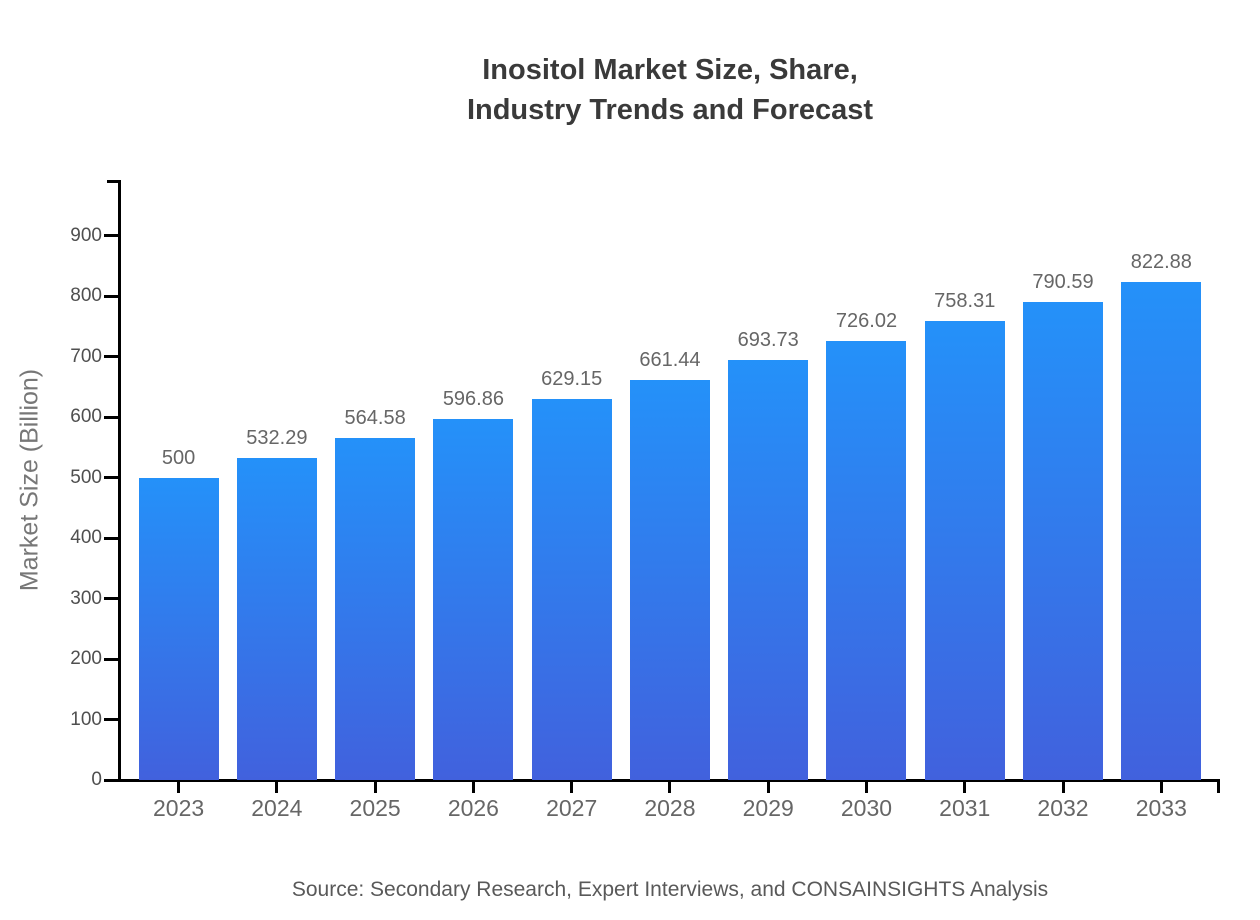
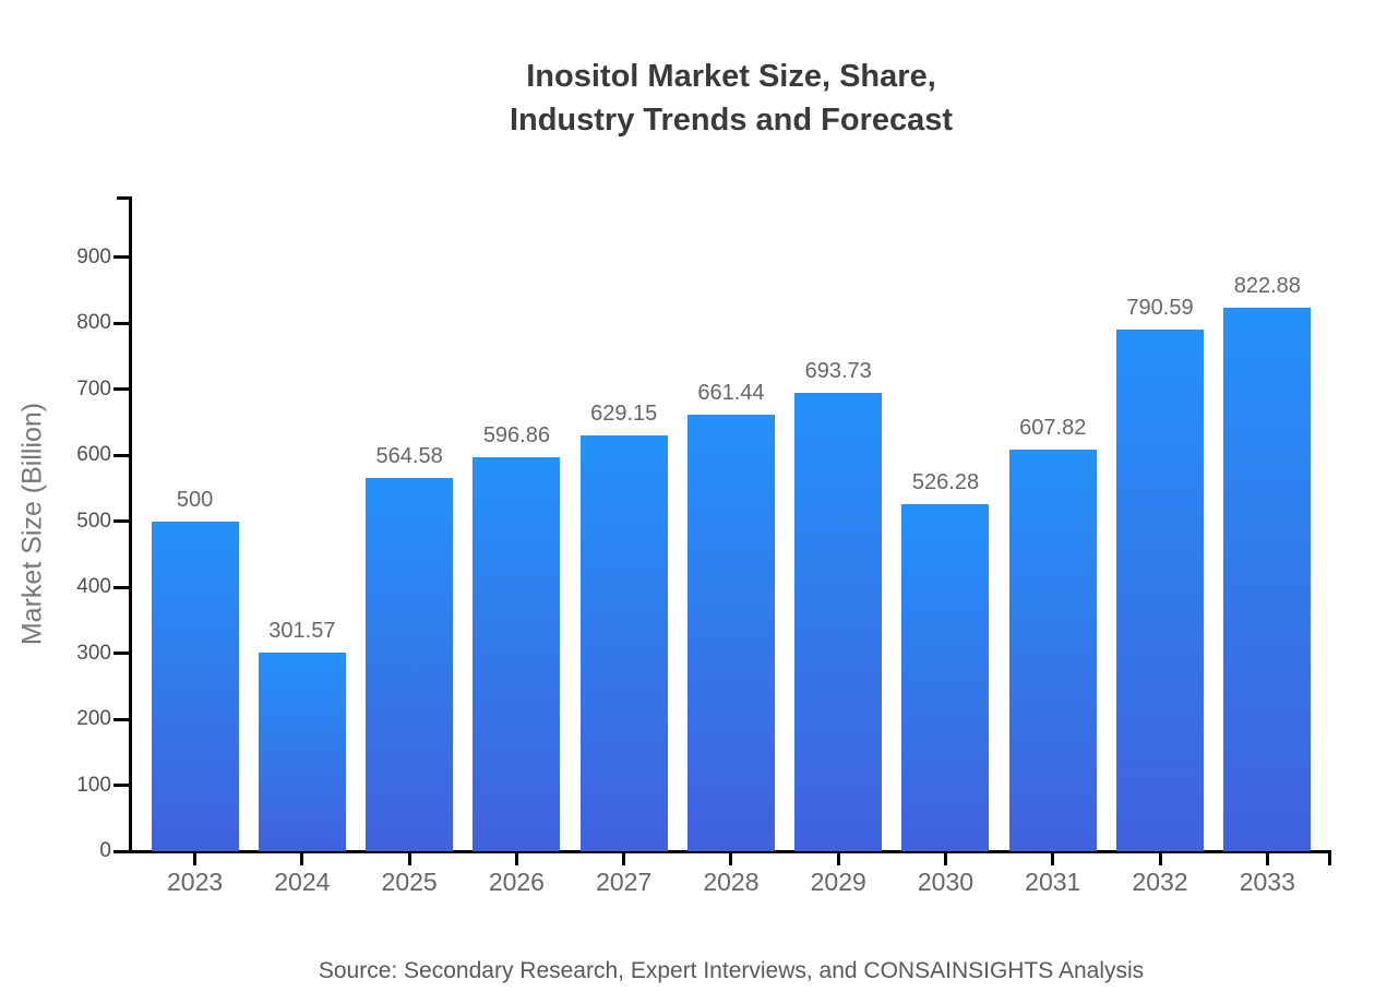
2024: 532.29 -> 301.57
2030: 726.02 -> 526.28
2031: 758.31 -> 607.82
